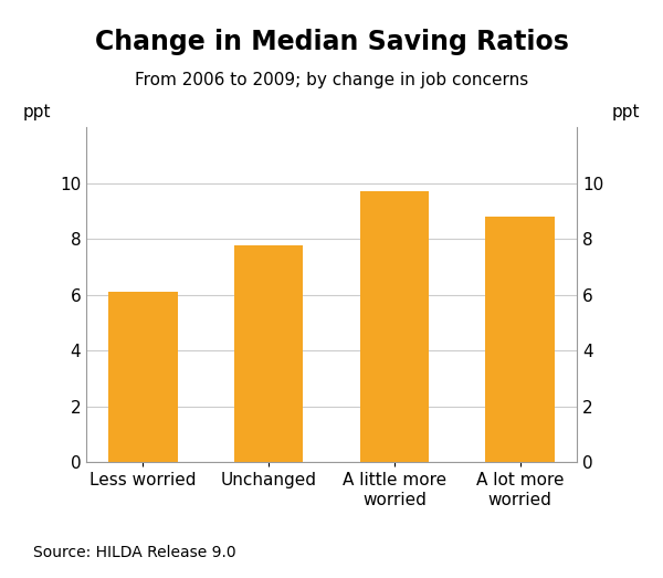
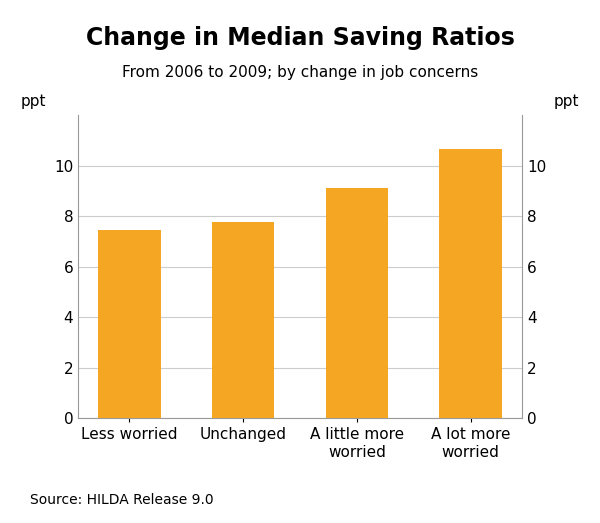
Less worried: 6.10 -> 7.45
A little more worried: 9.70 -> 9.10
A lot more worried: 8.80 -> 10.65
